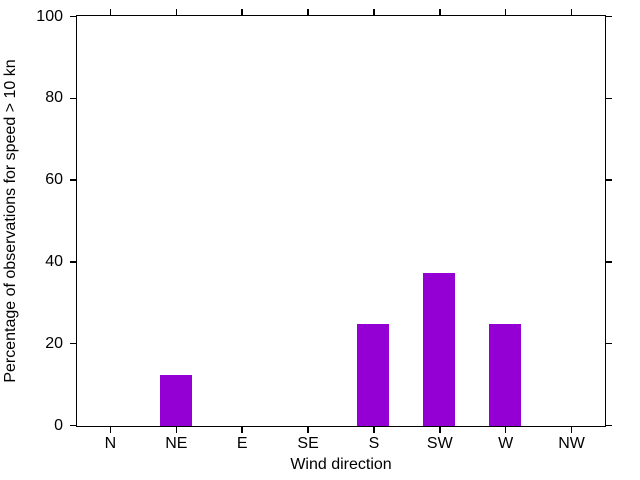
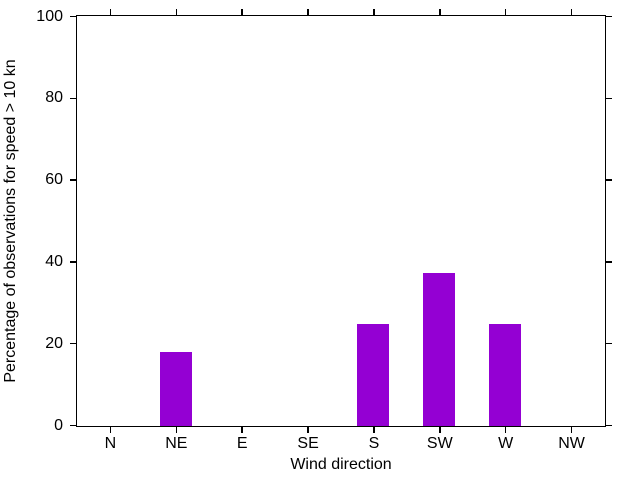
NE: 12 -> 18
